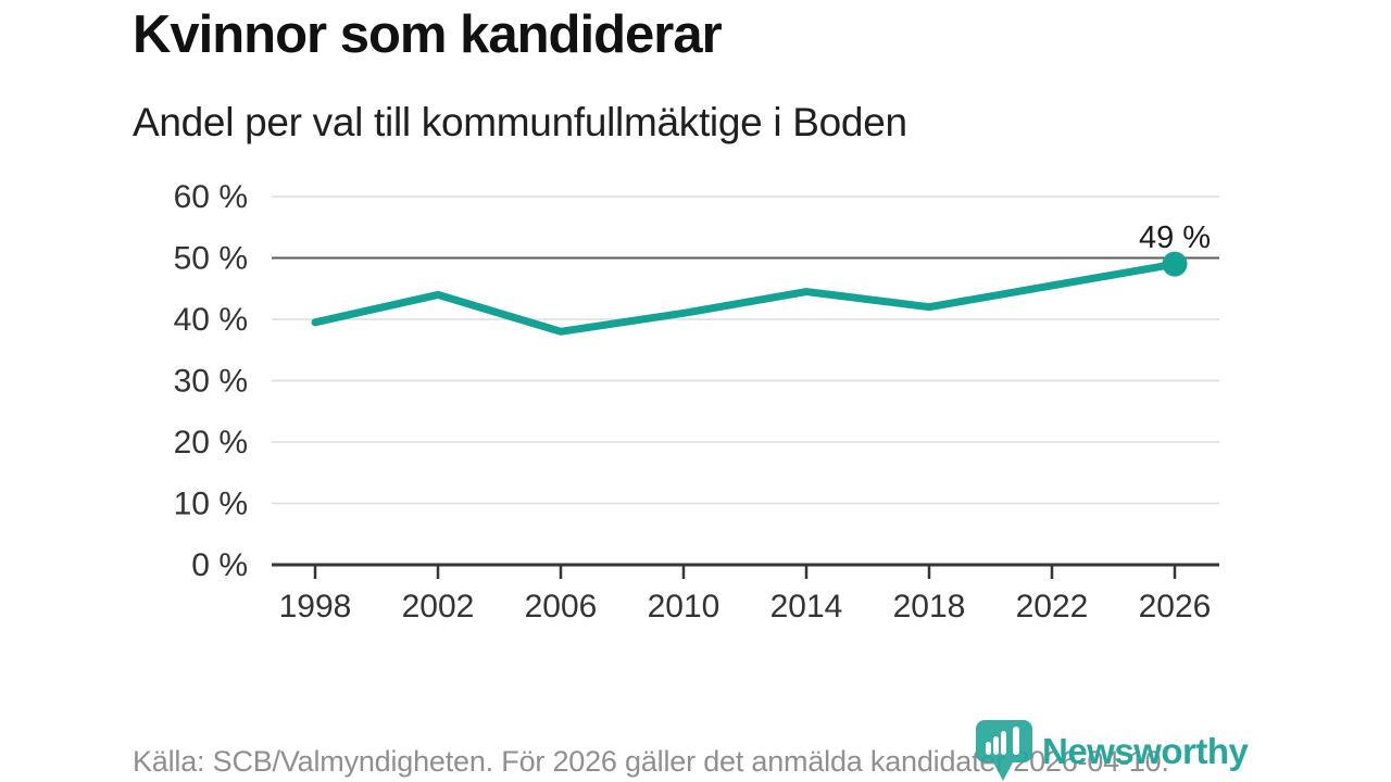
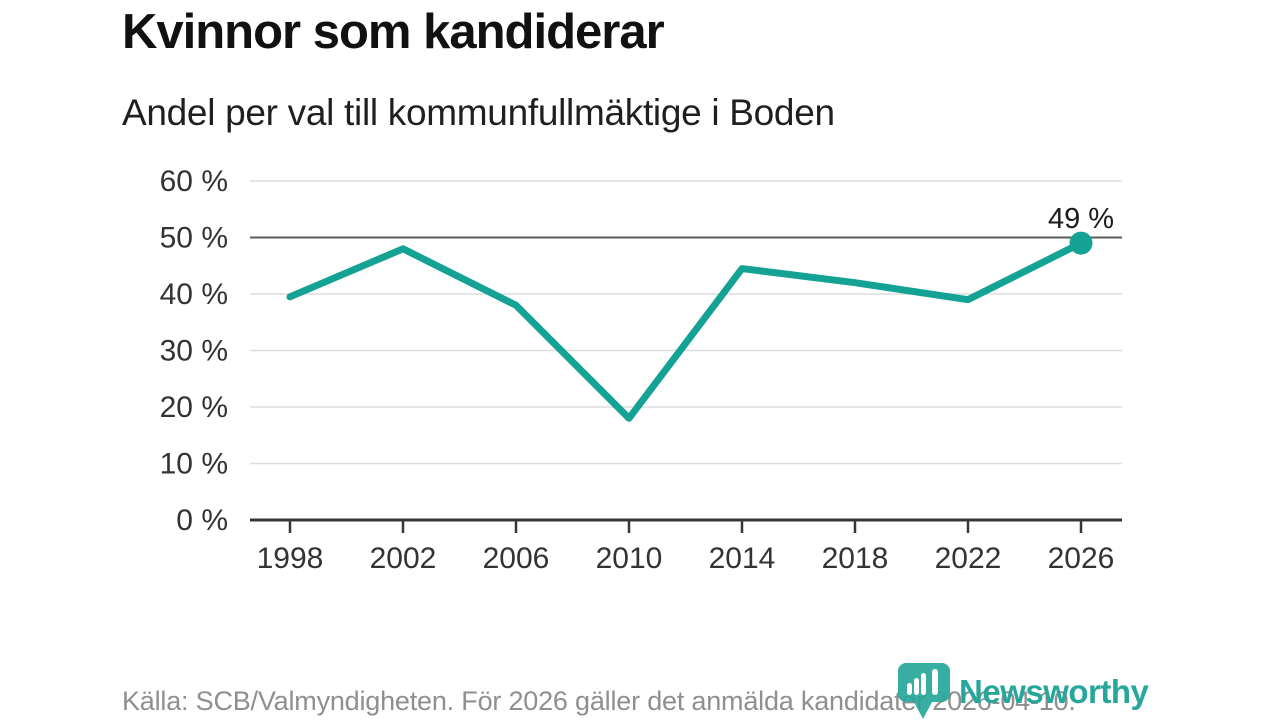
2002: 44% -> 48%
2010: 41% -> 18%
2022: 46% -> 39%
